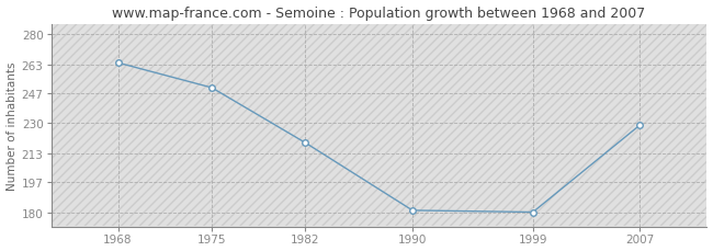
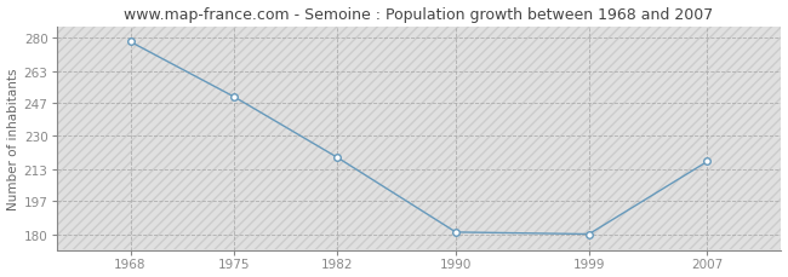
1968: 264 -> 278
2007: 229 -> 217
